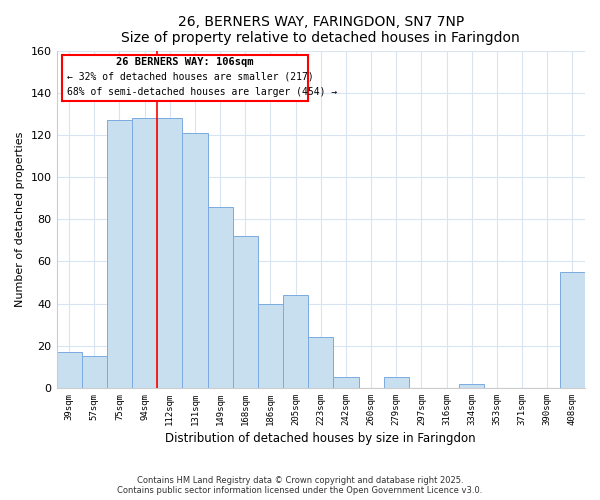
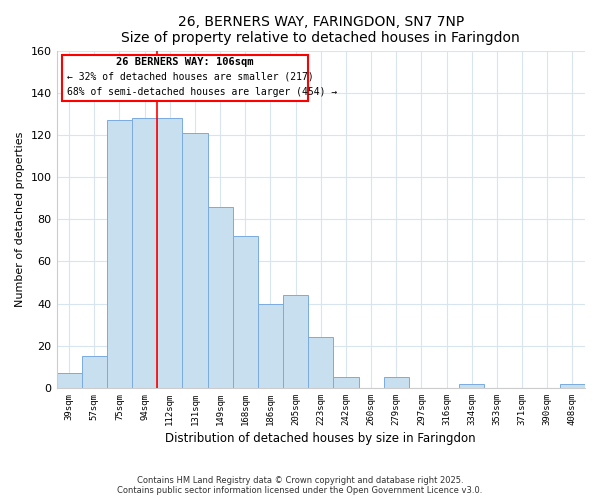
39sqm: 17 -> 7
408sqm: 55 -> 2
